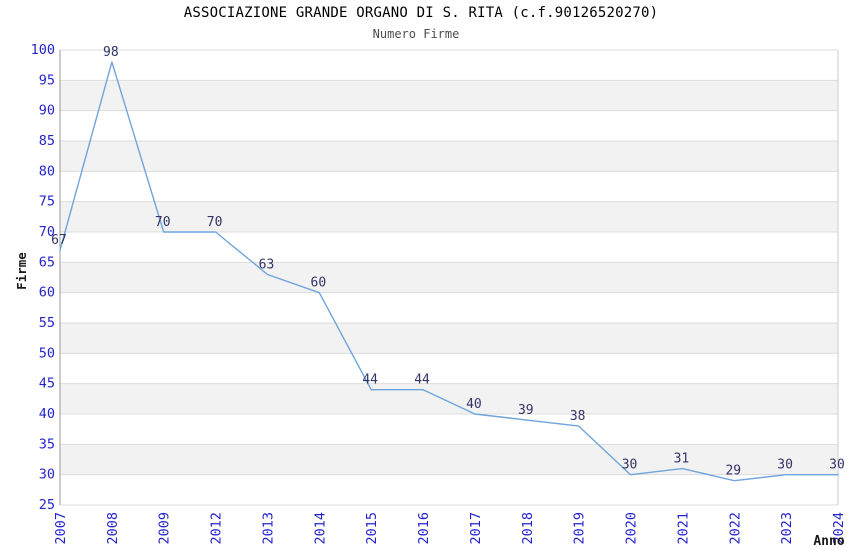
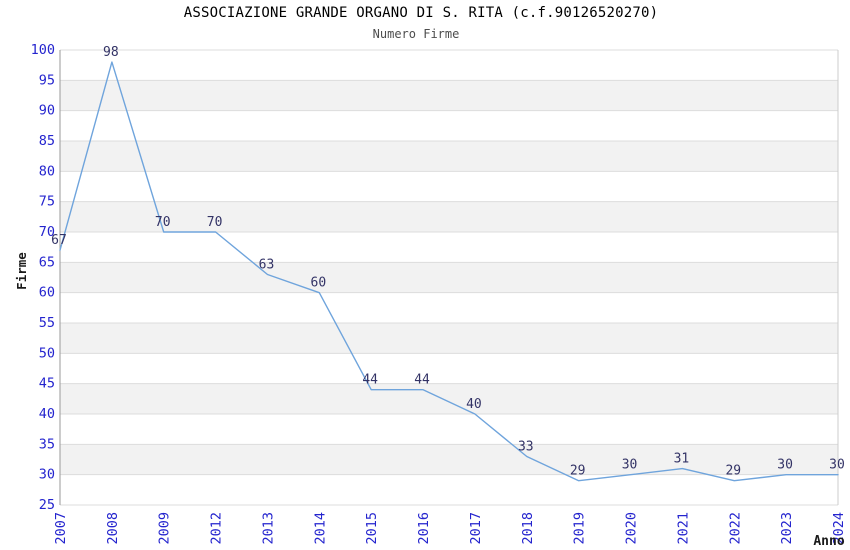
2018: 39 -> 33
2019: 38 -> 29
